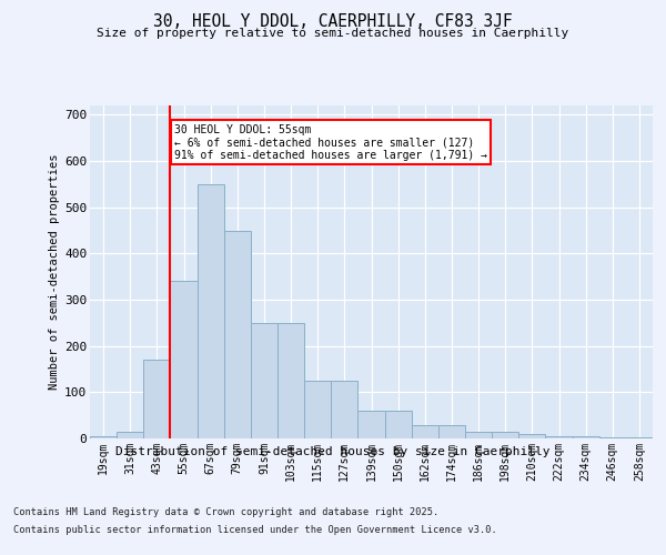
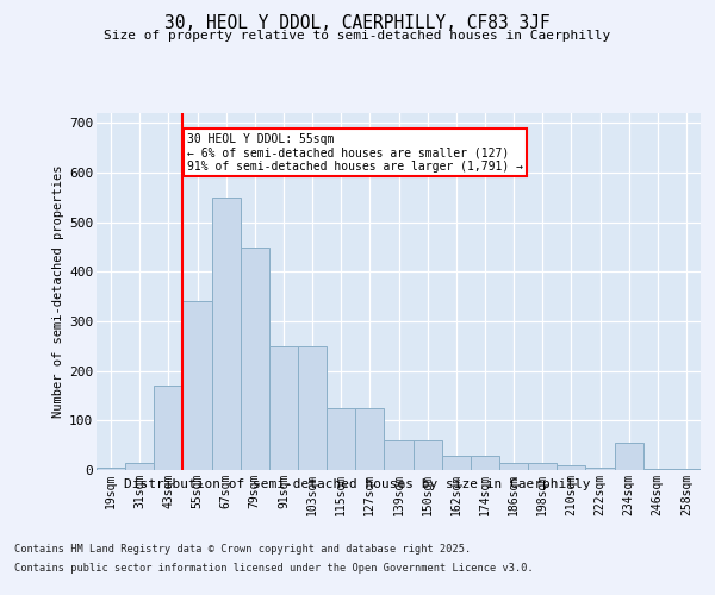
234sqm: 5 -> 55
